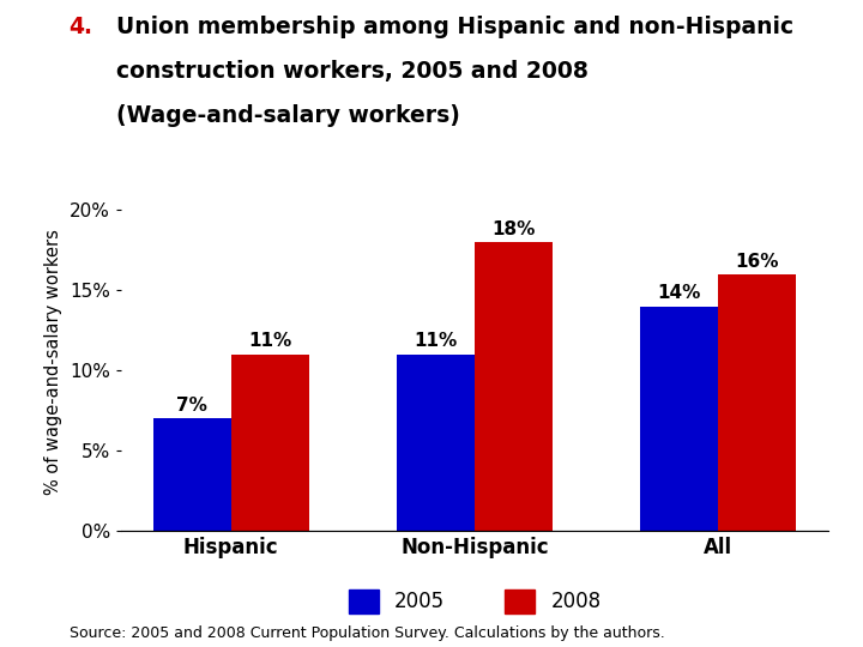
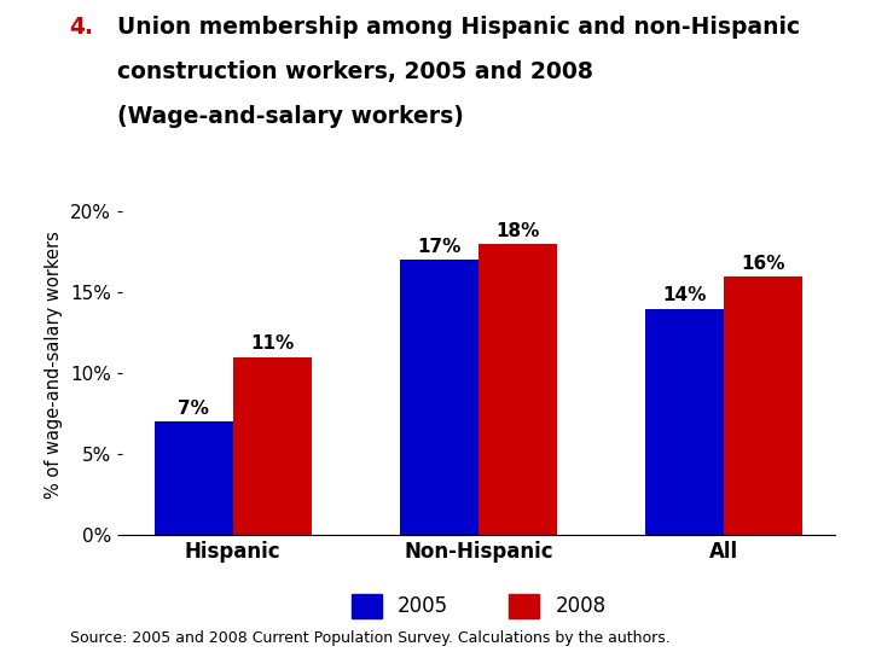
2005/Non-Hispanic: 11% -> 17%
